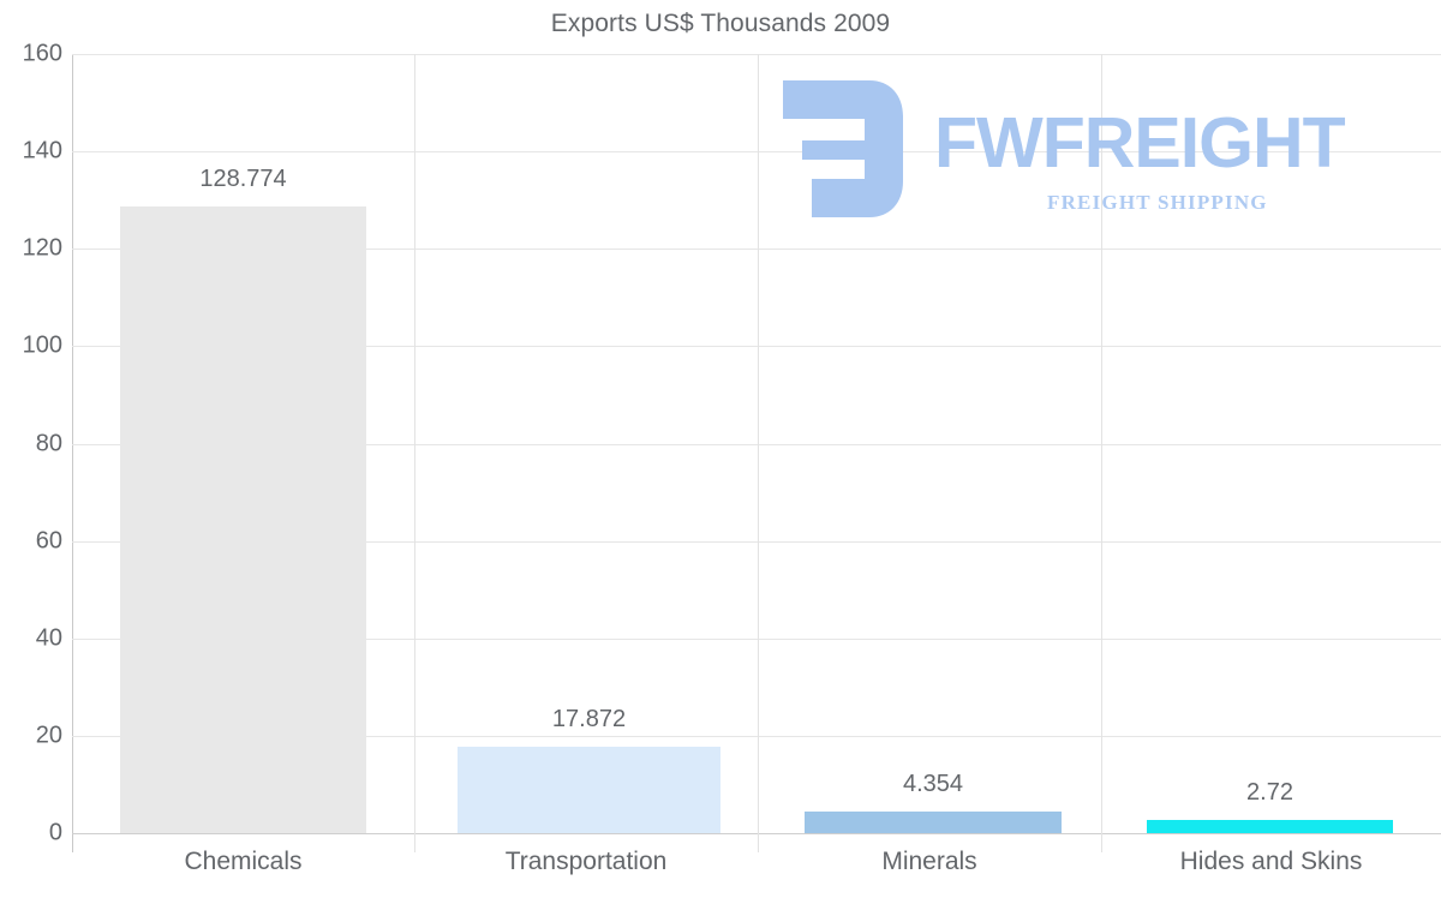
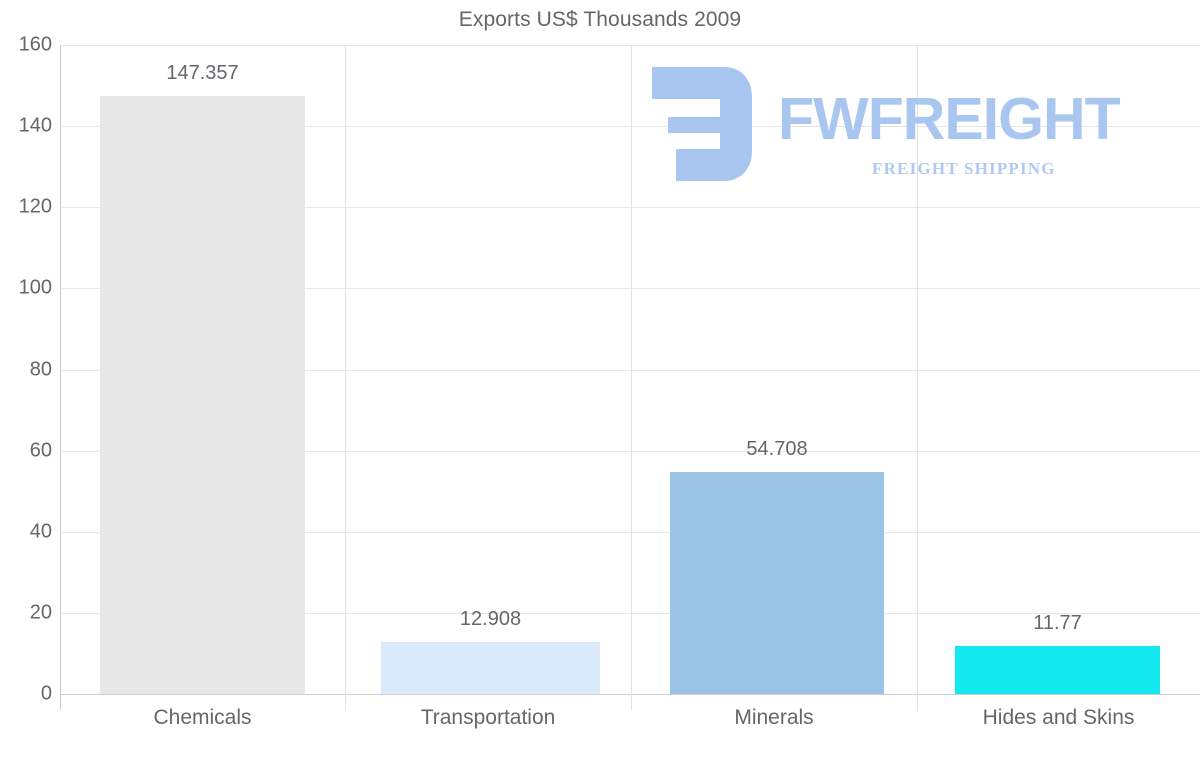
Chemicals: 128.774 -> 147.357
Transportation: 17.872 -> 12.908
Minerals: 4.354 -> 54.708
Hides and Skins: 2.72 -> 11.77
